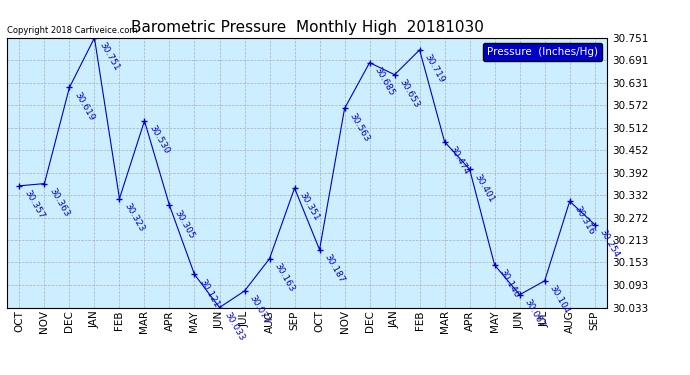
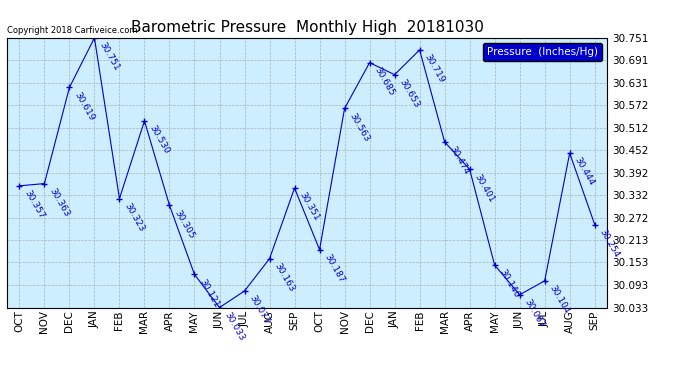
AUG: 30.316 -> 30.444
